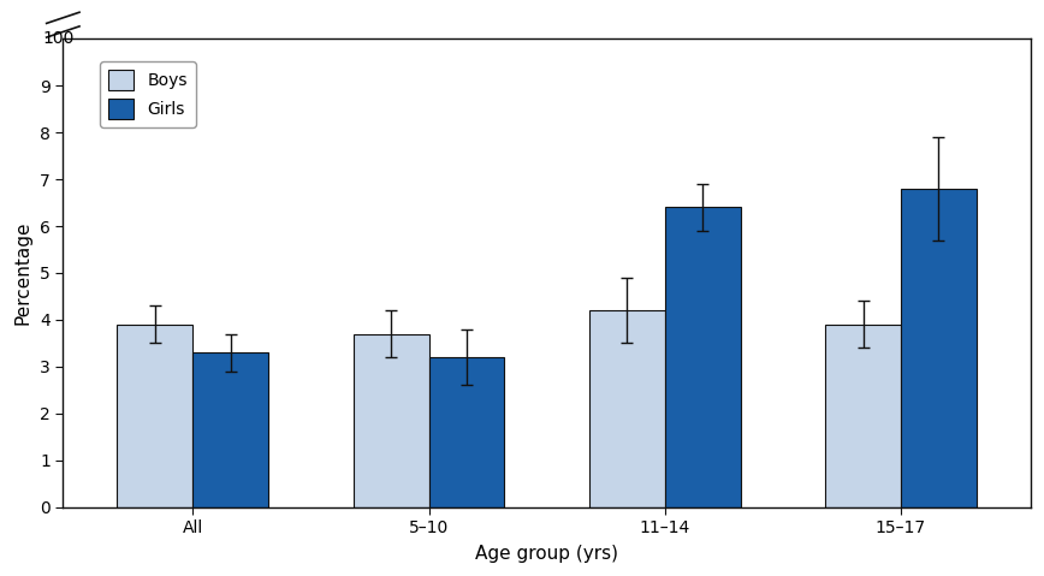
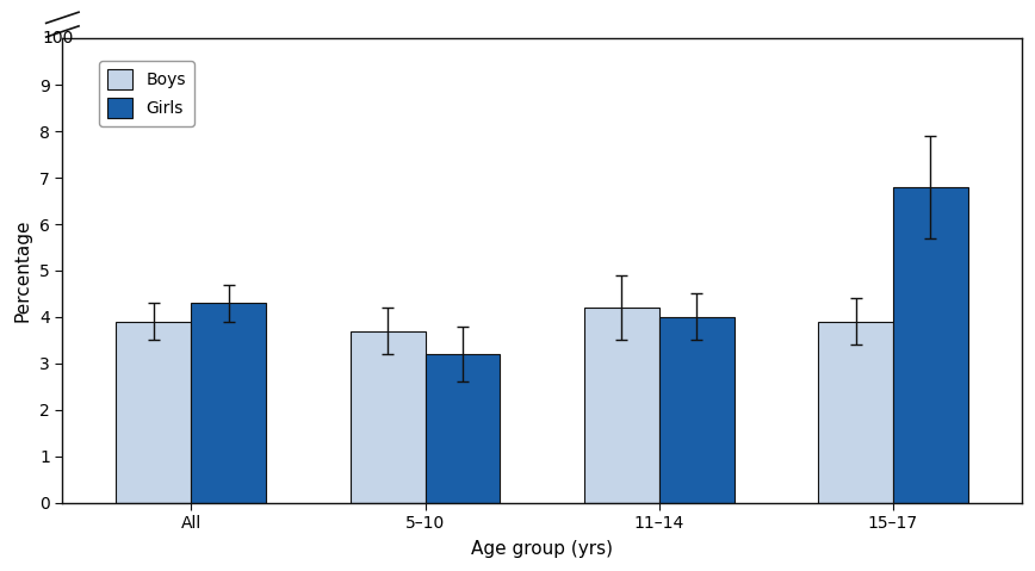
Girls/All: 3.3 -> 4.3
Girls/11–14: 6.4 -> 4.0
